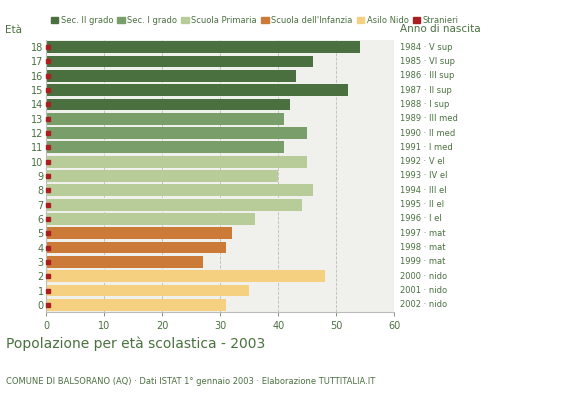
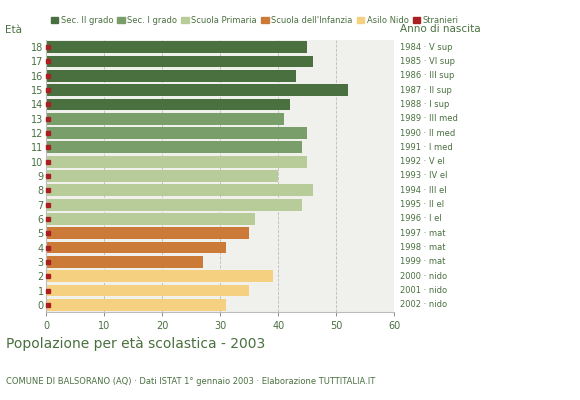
18: 54 -> 45
11: 41 -> 44
5: 32 -> 35
2: 48 -> 39
